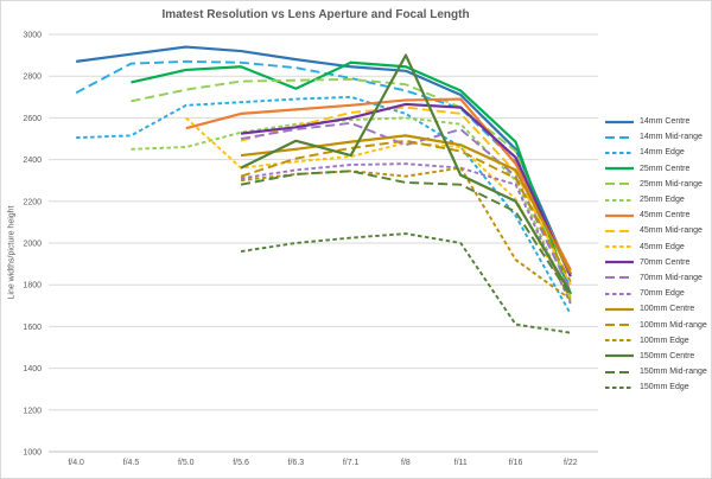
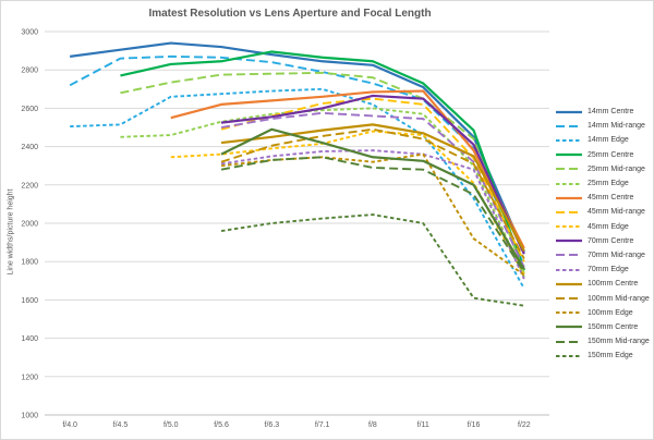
45mm Edge/f/5.0: 2600 -> 2340
25mm Centre/f/6.3: 2740 -> 2900
70mm Mid-range/f/8: 2470 -> 2560
150mm Centre/f/8: 2900 -> 2340
